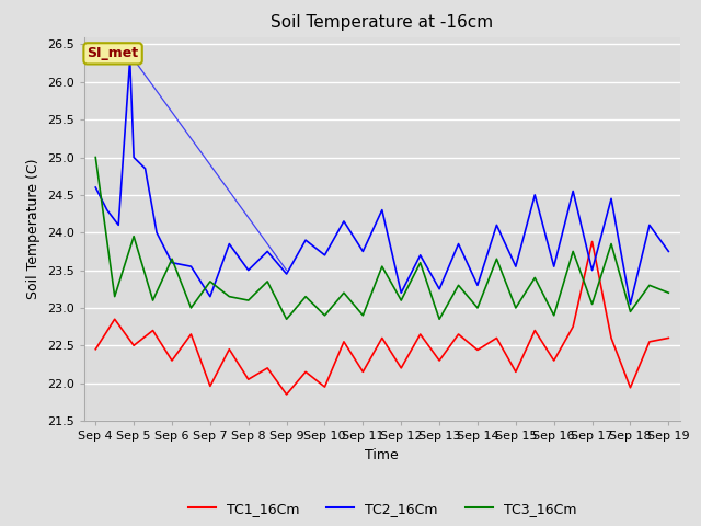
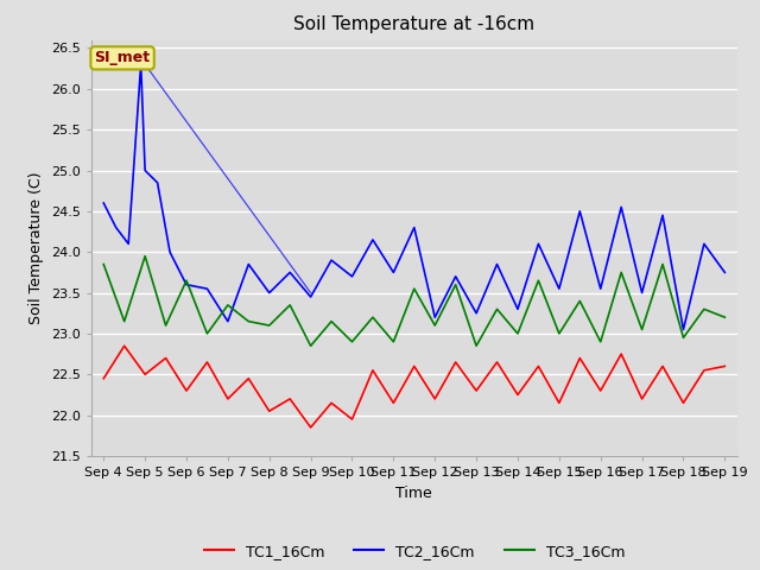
TC3_16Cm/Sep 4: 25.00 -> 23.85
TC1_16Cm/Sep 7: 21.96 -> 22.20
TC1_16Cm/Sep 14: 22.44 -> 22.25
TC1_16Cm/Sep 17: 23.88 -> 22.20
TC1_16Cm/Sep 18: 21.94 -> 22.15
